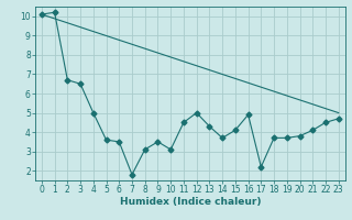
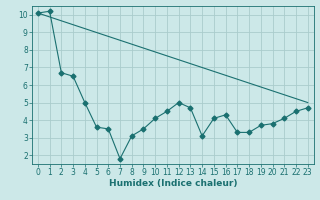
10: 3.1 -> 4.1
13: 4.3 -> 4.7
14: 3.7 -> 3.1
16: 4.9 -> 4.3
17: 2.2 -> 3.3
18: 3.7 -> 3.3
